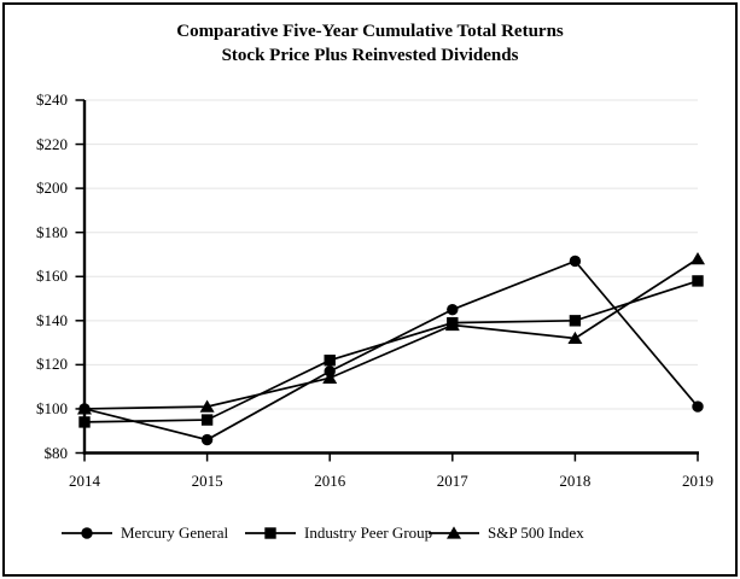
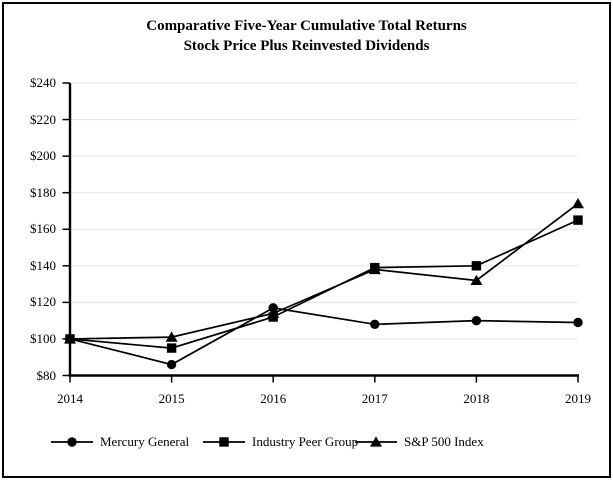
Industry Peer Group/2014: $94 -> $100
Industry Peer Group/2016: $122 -> $112
Mercury General/2017: $145 -> $108
Mercury General/2018: $167 -> $110
Mercury General/2019: $101 -> $109
Industry Peer Group/2019: $158 -> $165
S&P 500 Index/2019: $168 -> $174
